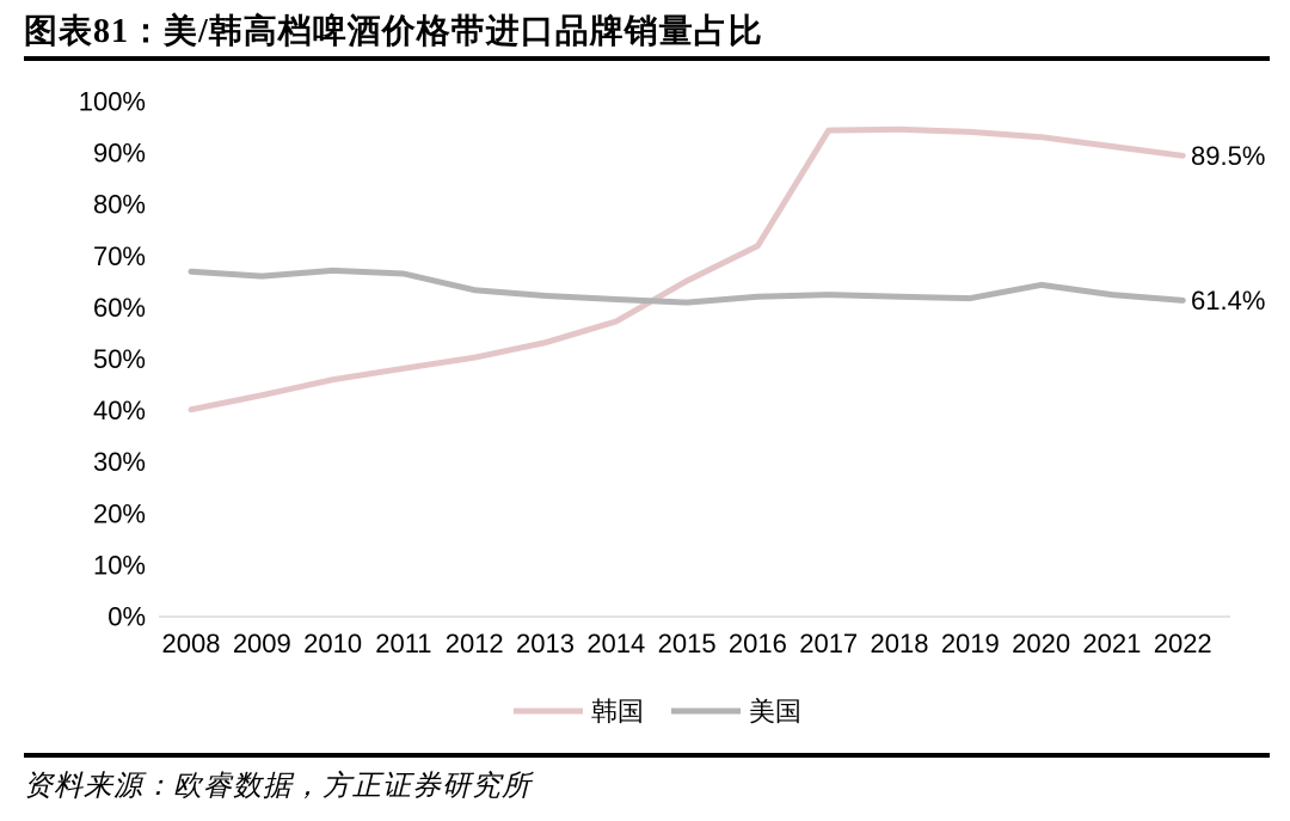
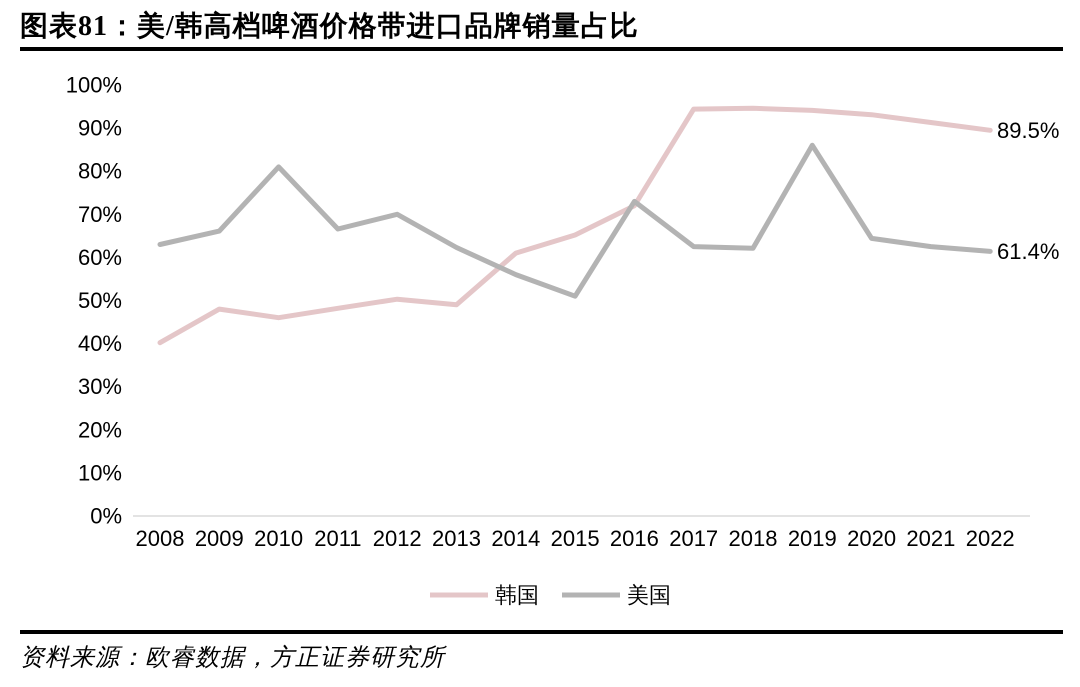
美国/2008: 67% -> 63%
韩国/2009: 43% -> 48%
美国/2010: 67% -> 81%
美国/2012: 63% -> 70%
韩国/2013: 53% -> 49%
韩国/2014: 57% -> 61%
美国/2014: 62% -> 56%
美国/2015: 61% -> 51%
美国/2016: 62% -> 73%
美国/2019: 62% -> 86%
